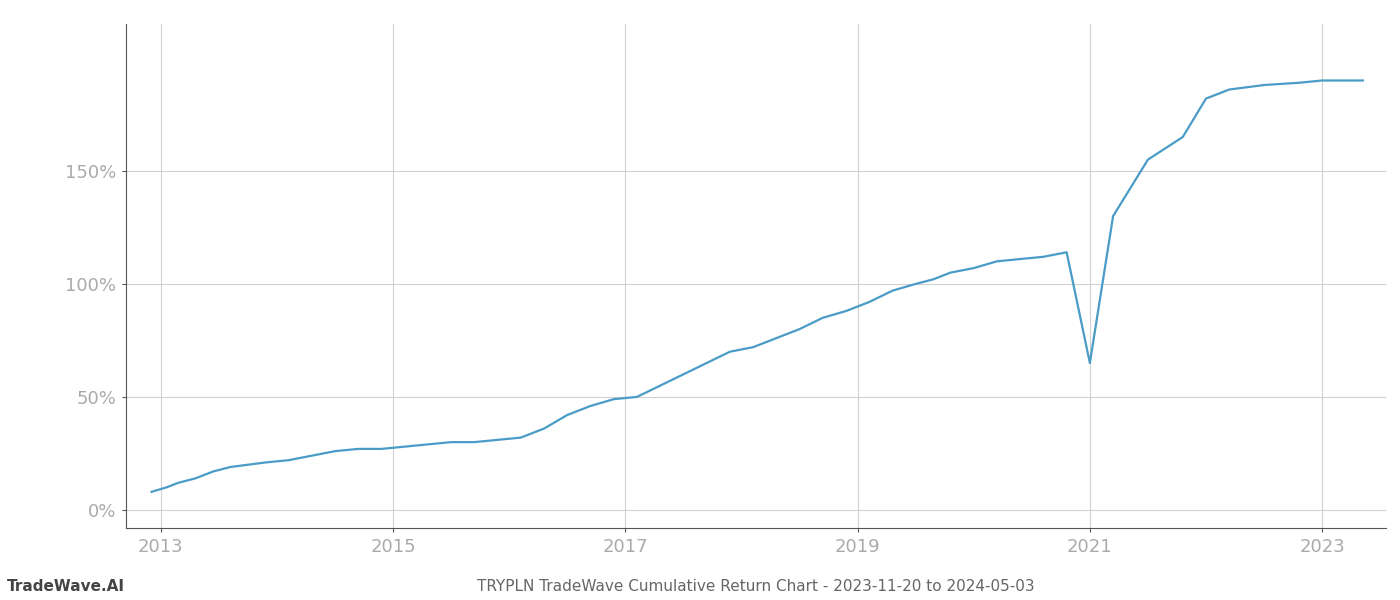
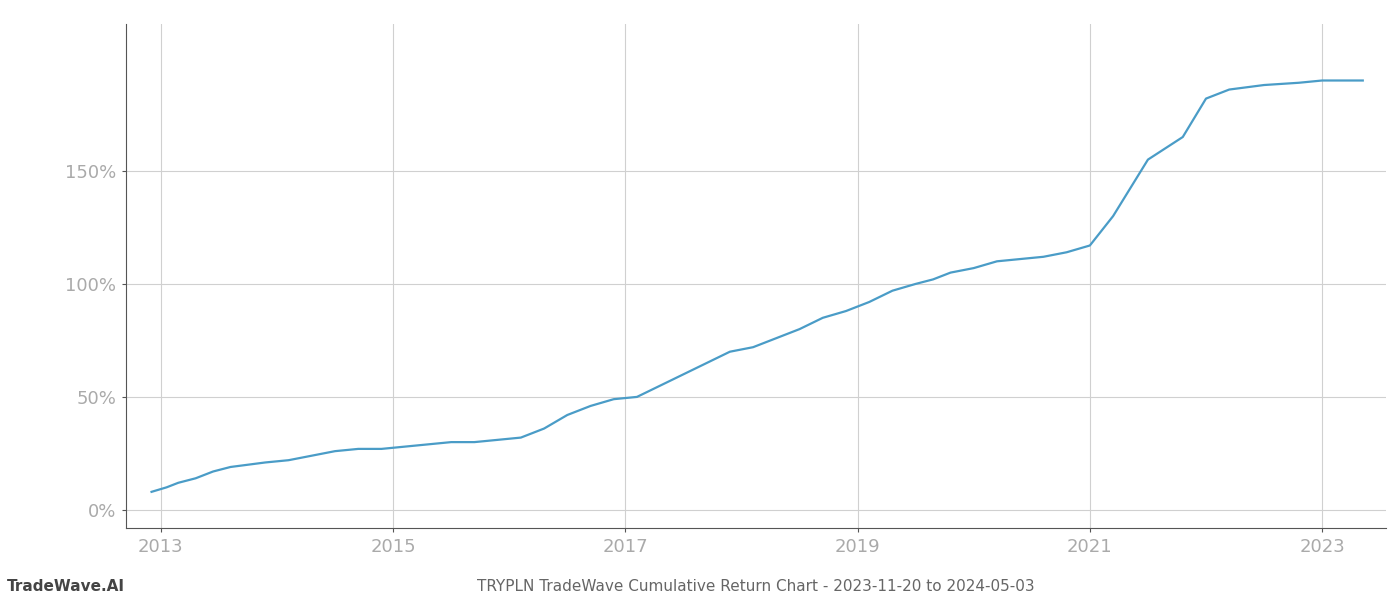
2021: 65% -> 117%
